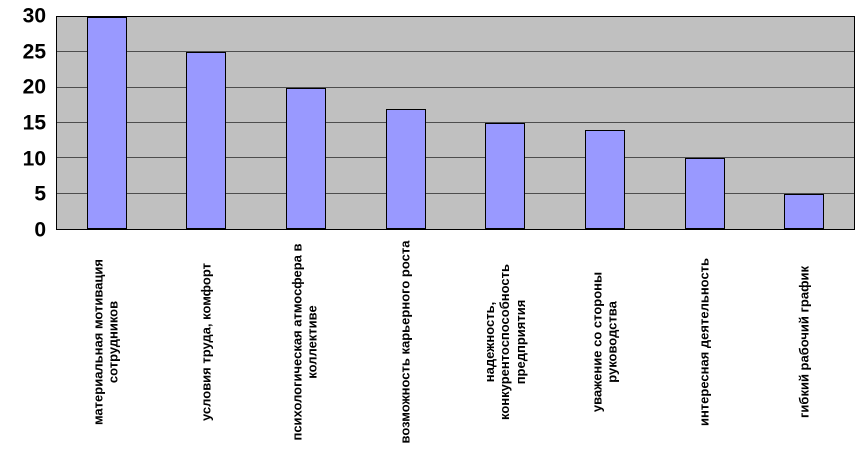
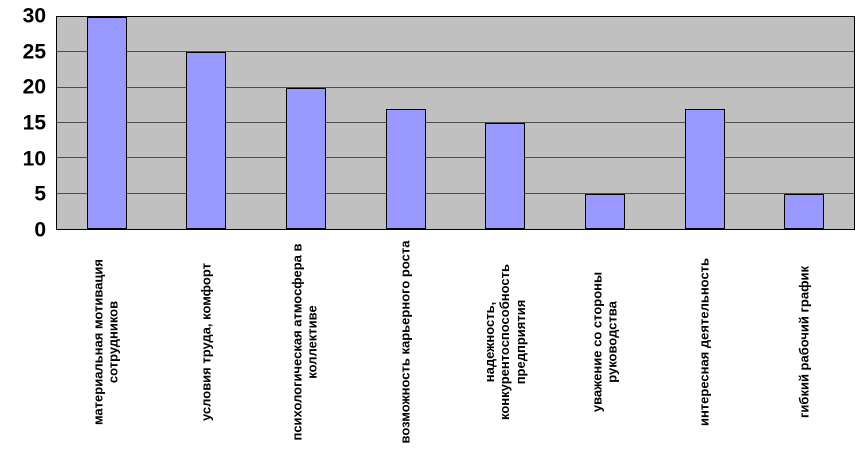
уважение со стороны руководства: 14 -> 5
интересная деятельность: 10 -> 17
